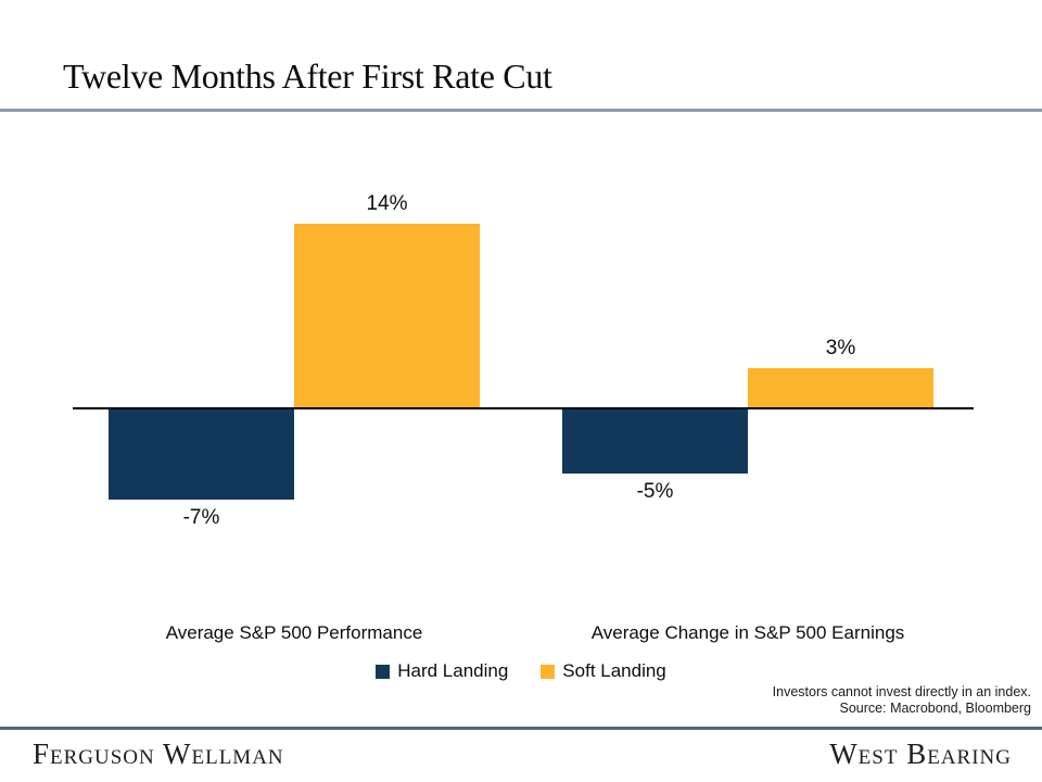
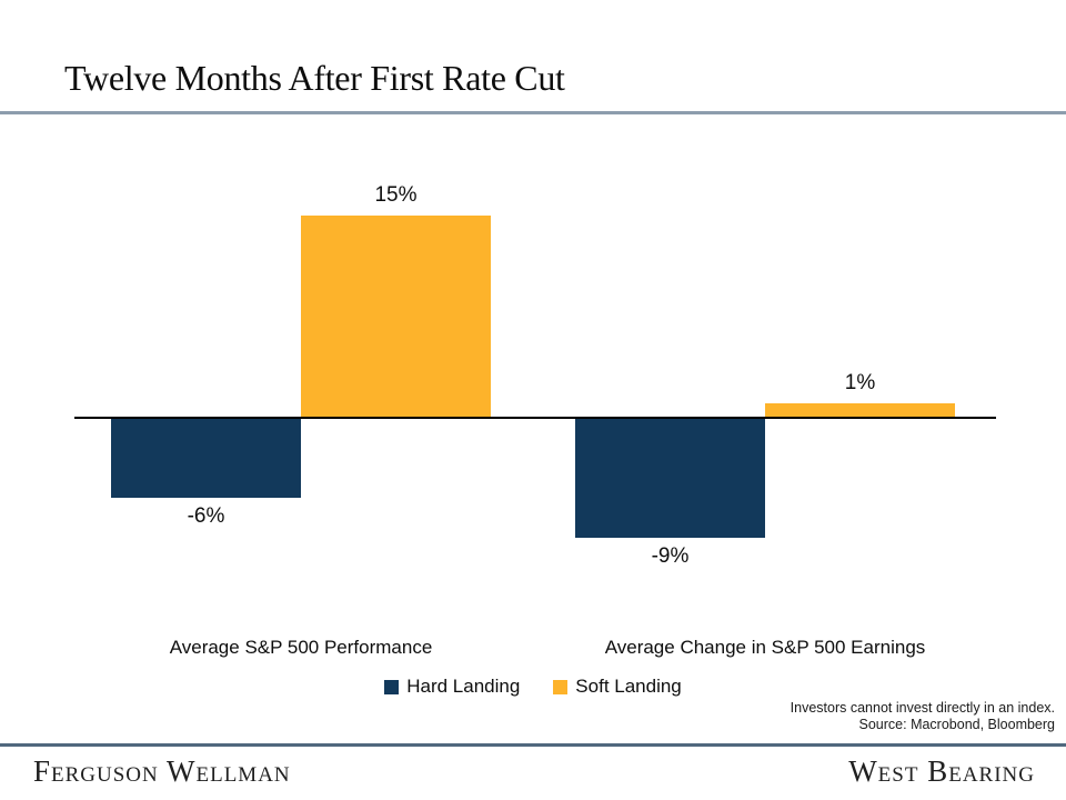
Hard Landing/Average S&P 500 Performance: -7% -> -6%
Soft Landing/Average S&P 500 Performance: 14% -> 15%
Hard Landing/Average Change in S&P 500 Earnings: -5% -> -9%
Soft Landing/Average Change in S&P 500 Earnings: 3% -> 1%
